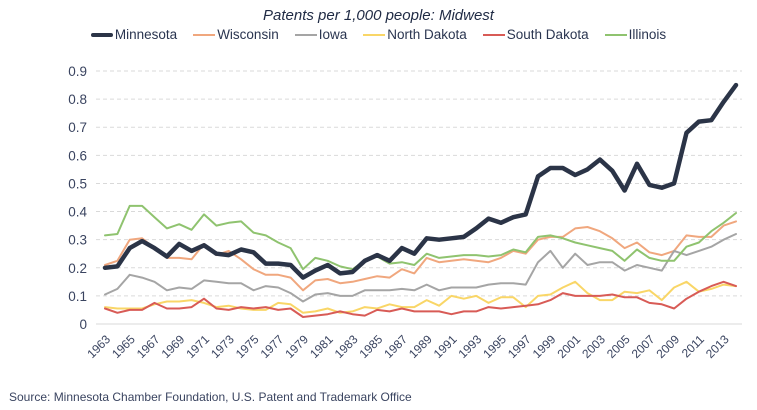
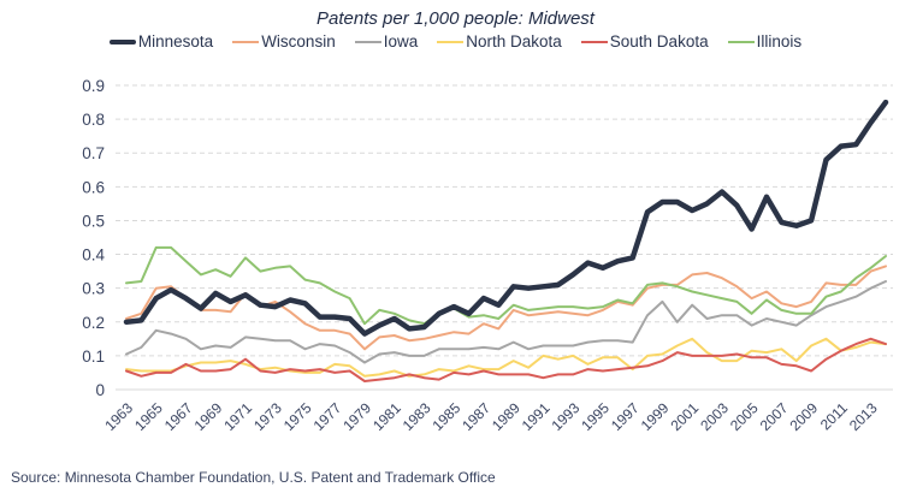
Iowa/2009: 0.26 -> 0.22
